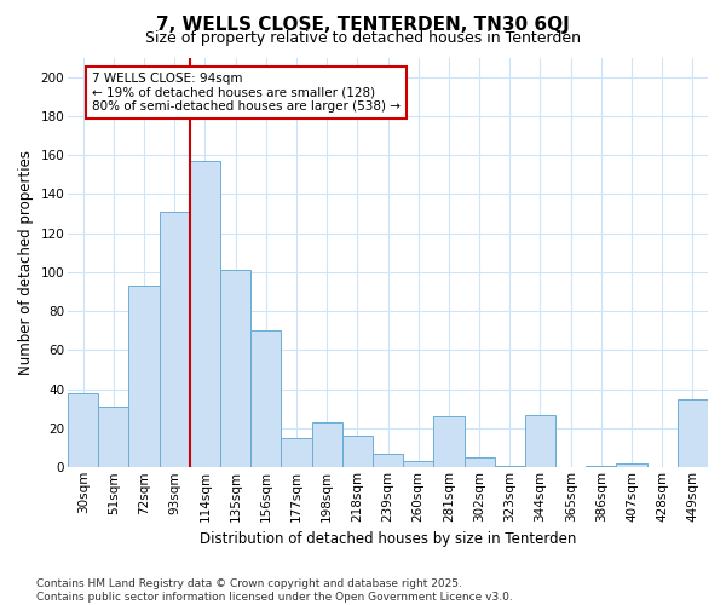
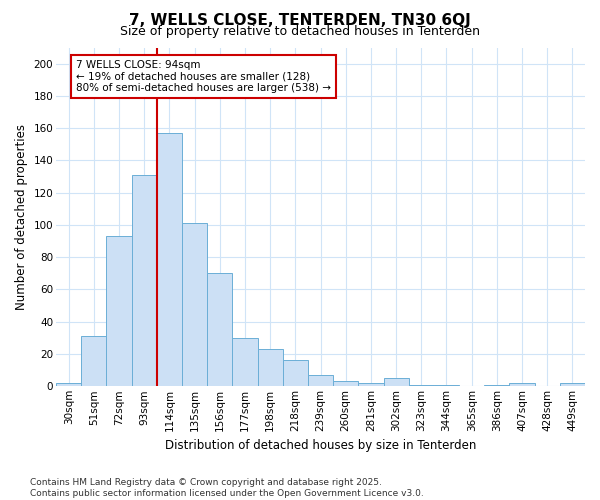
30sqm: 38 -> 2
177sqm: 15 -> 30
281sqm: 26 -> 2
344sqm: 27 -> 1
449sqm: 35 -> 2
